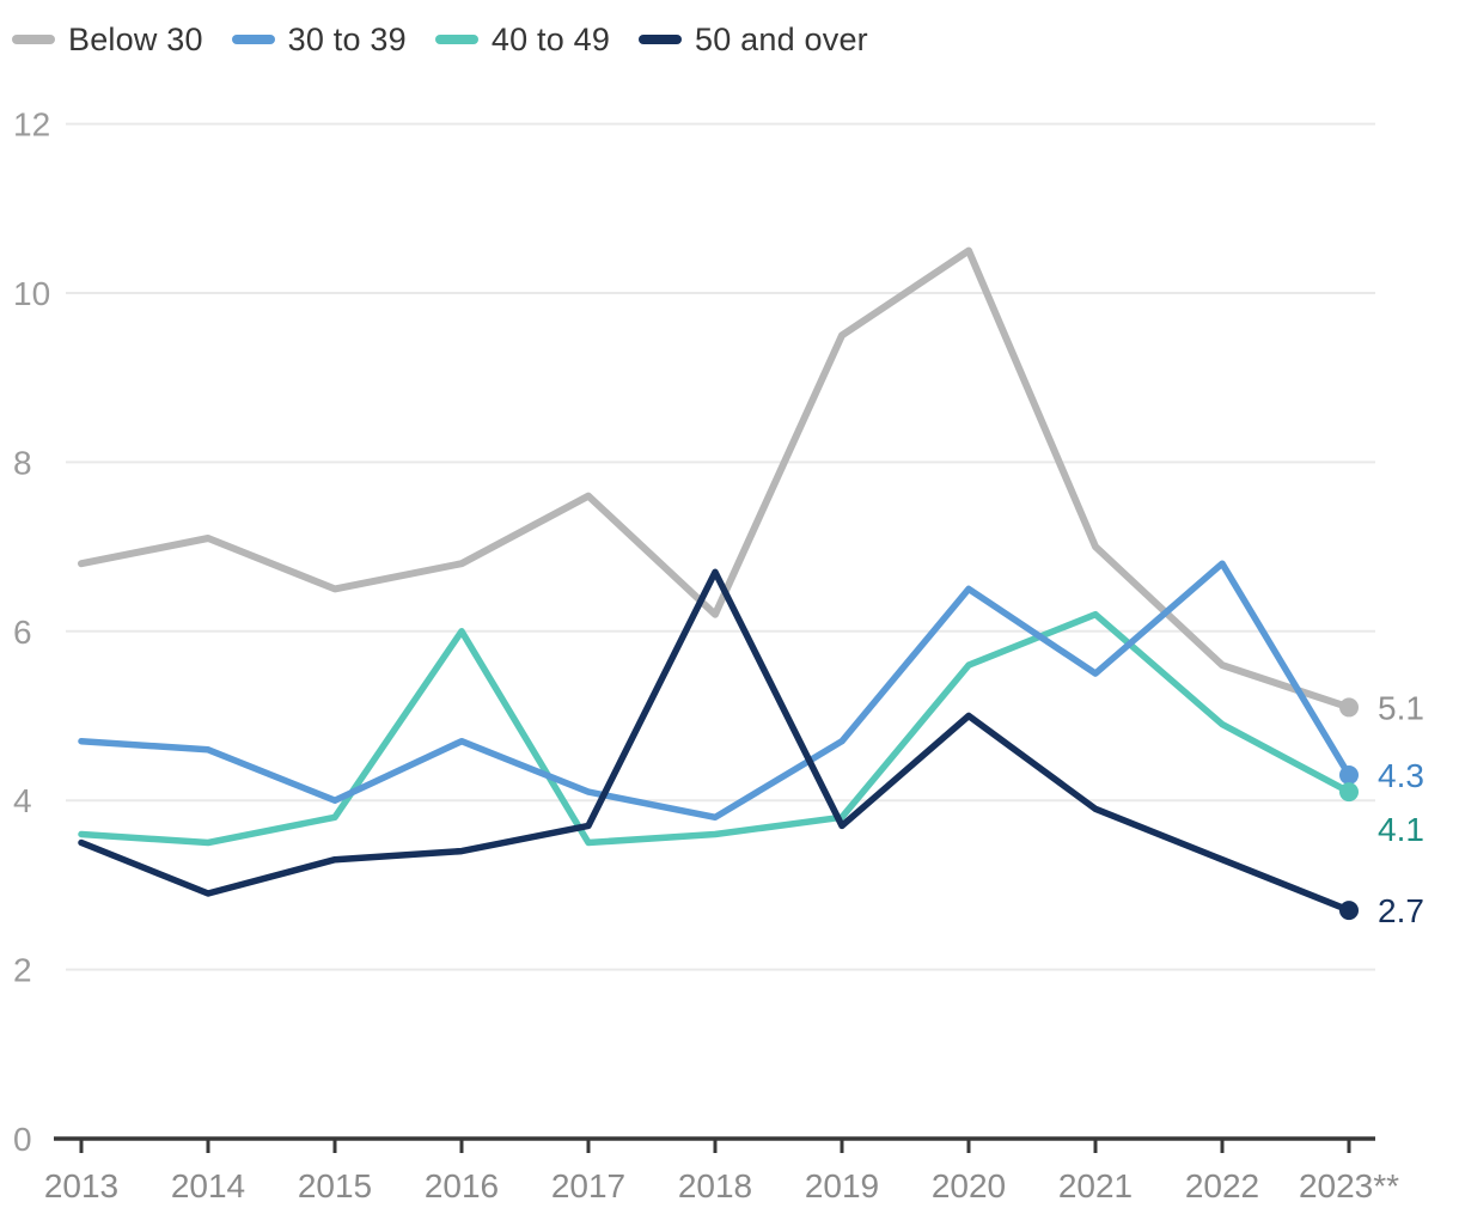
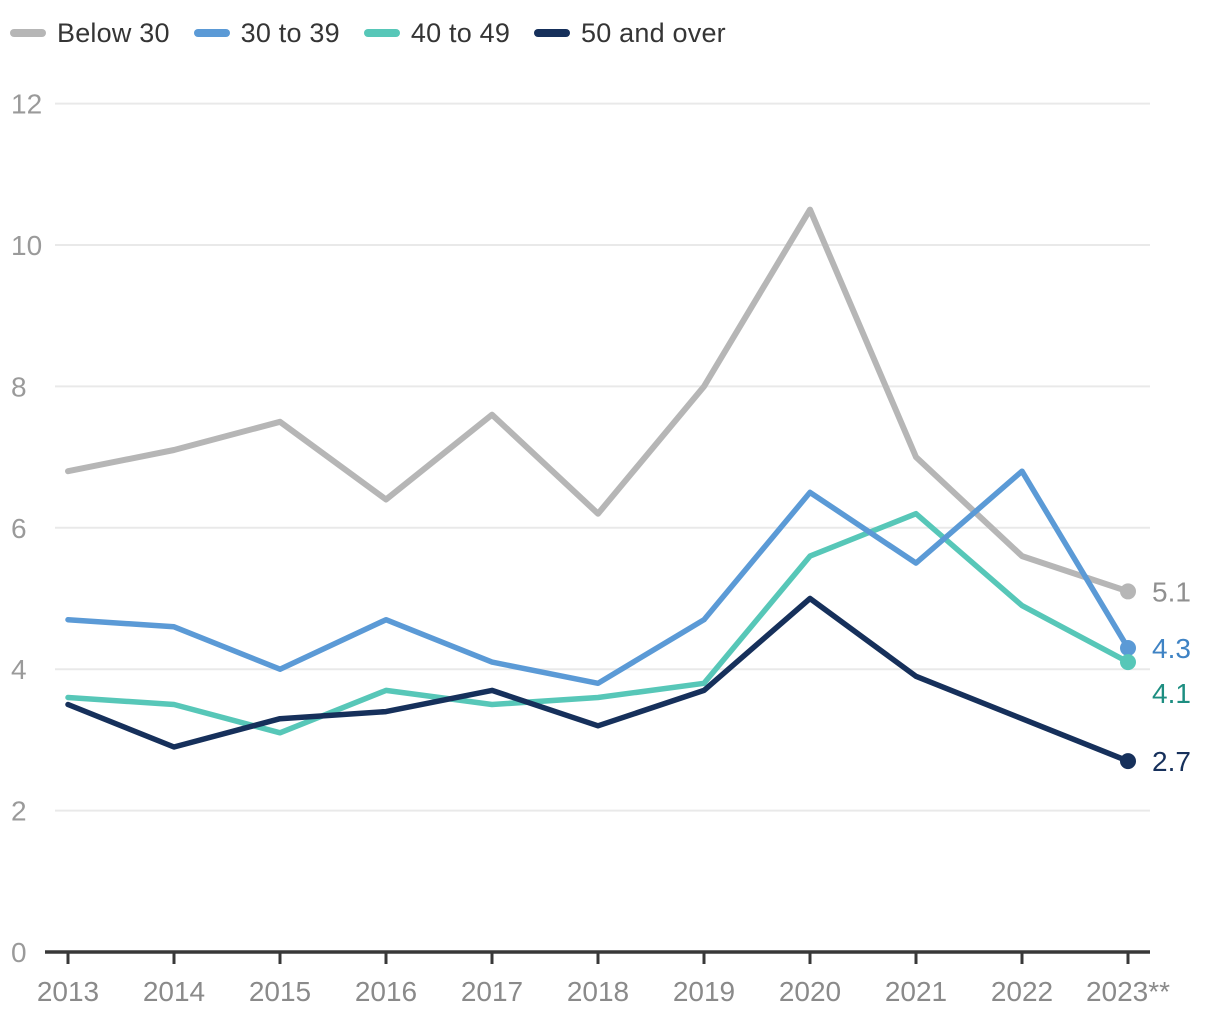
Below 30/2015: 6.5 -> 7.5
40 to 49/2015: 3.8 -> 3.1
Below 30/2016: 6.8 -> 6.4
40 to 49/2016: 6.0 -> 3.7
50 and over/2018: 6.7 -> 3.2
Below 30/2019: 9.5 -> 8.0
